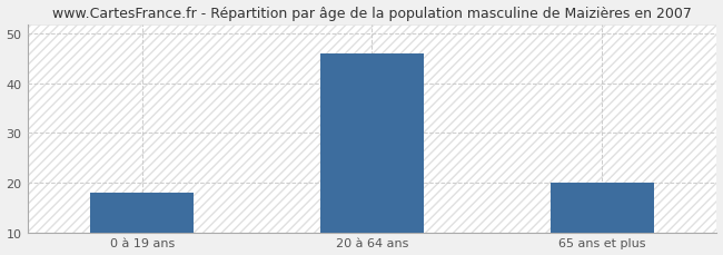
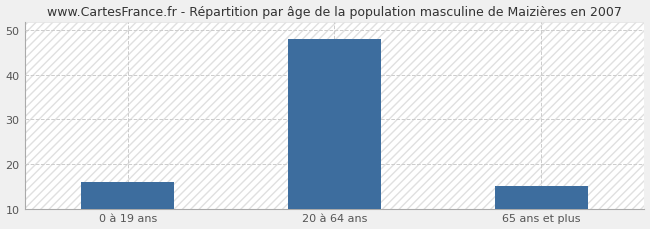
0 à 19 ans: 18 -> 16
20 à 64 ans: 46 -> 48
65 ans et plus: 20 -> 15
